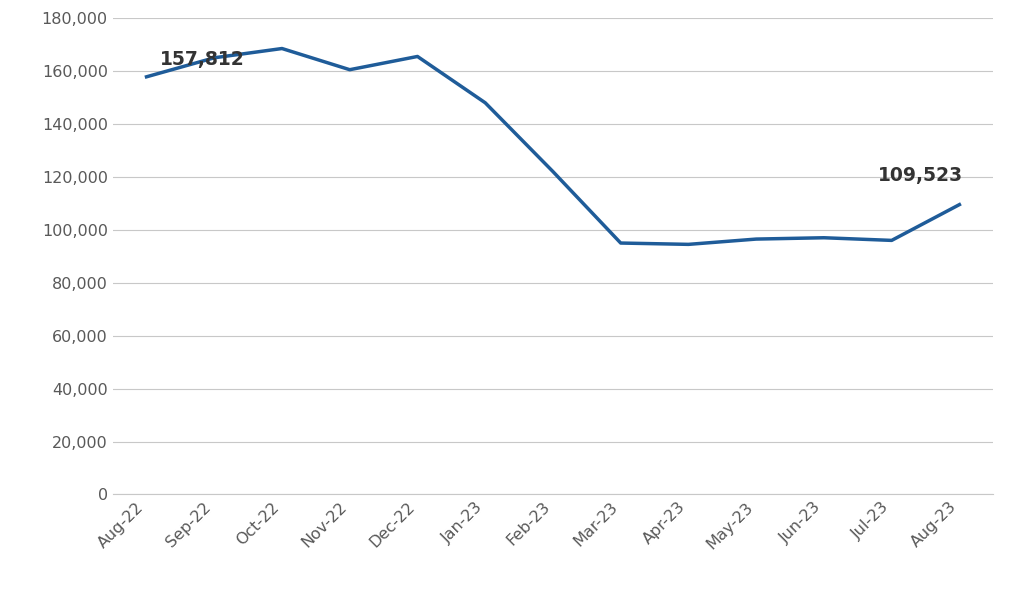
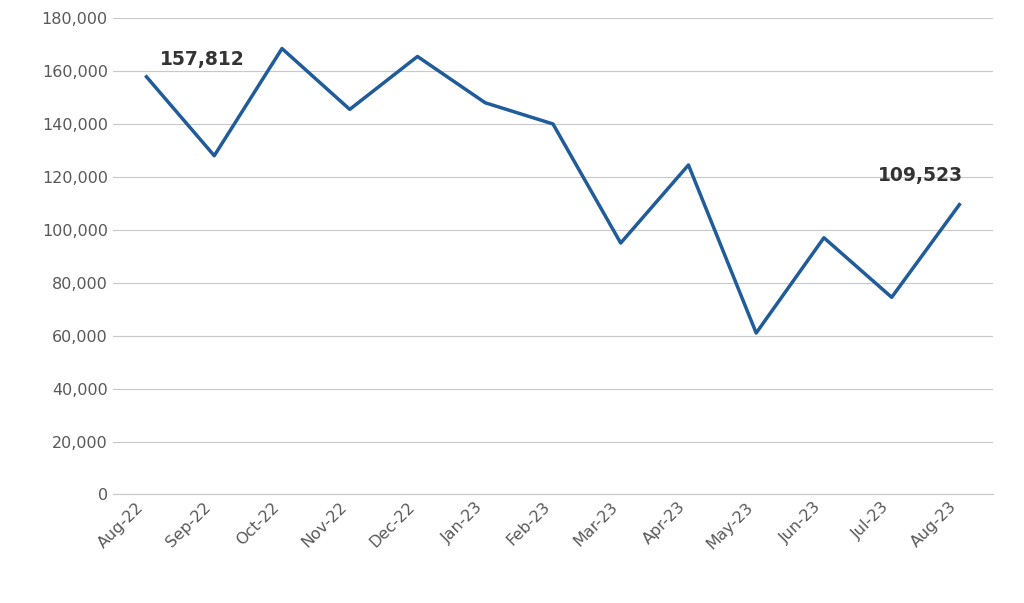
Sep-22: 165,000 -> 128,000
Nov-22: 160,500 -> 145,500
Feb-23: 122,000 -> 140,000
Apr-23: 94,500 -> 124,500
May-23: 96,500 -> 61,000
Jul-23: 96,000 -> 74,500
